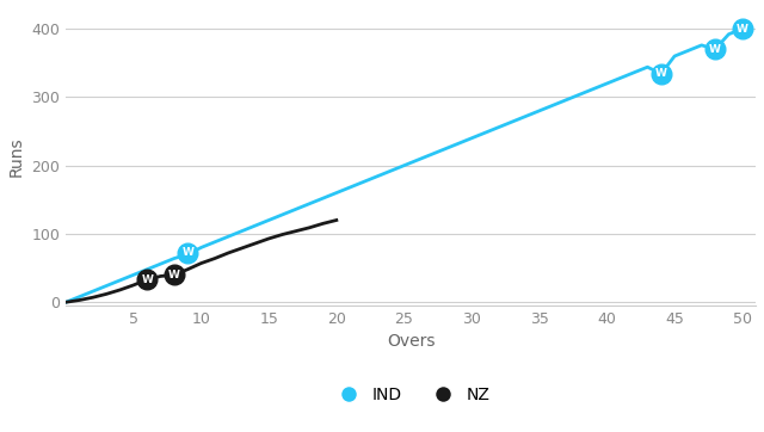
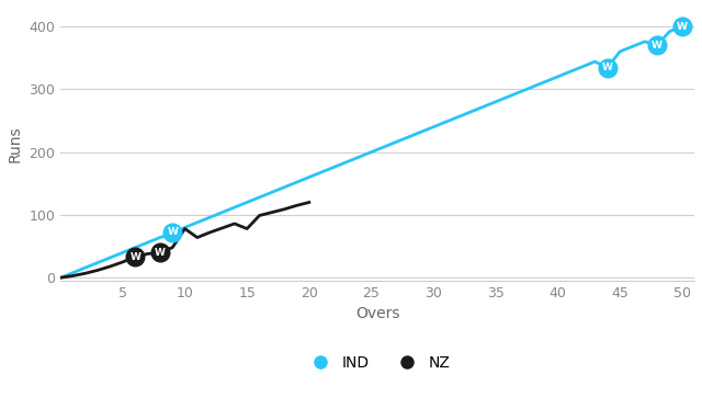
NZ/10: 57 -> 78
NZ/15: 93 -> 78
